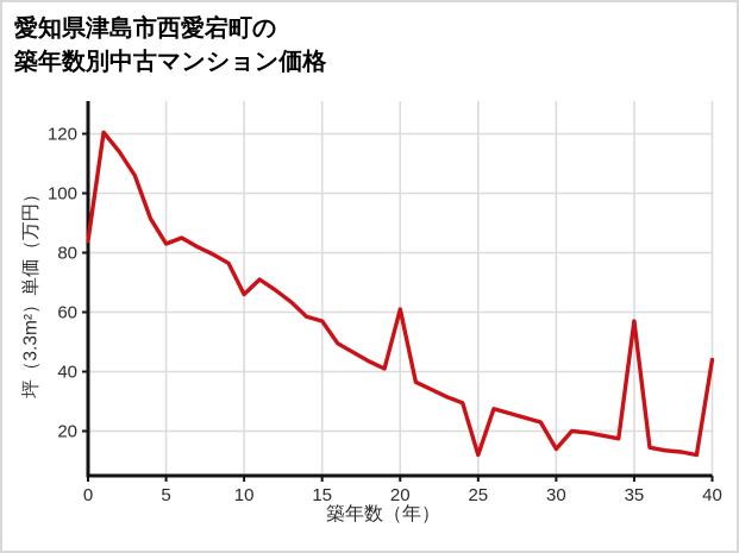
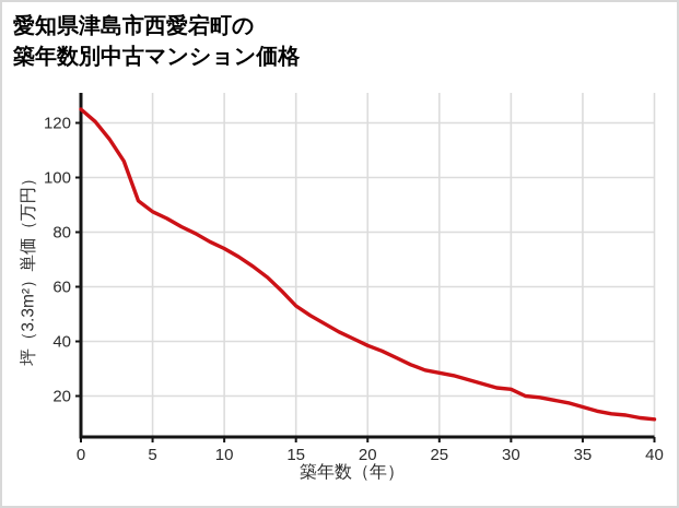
0: 84 -> 125
5: 83 -> 88
10: 66 -> 74
15: 57 -> 53
20: 61 -> 38
25: 12 -> 28
30: 14 -> 22
35: 57 -> 16
40: 44 -> 12
